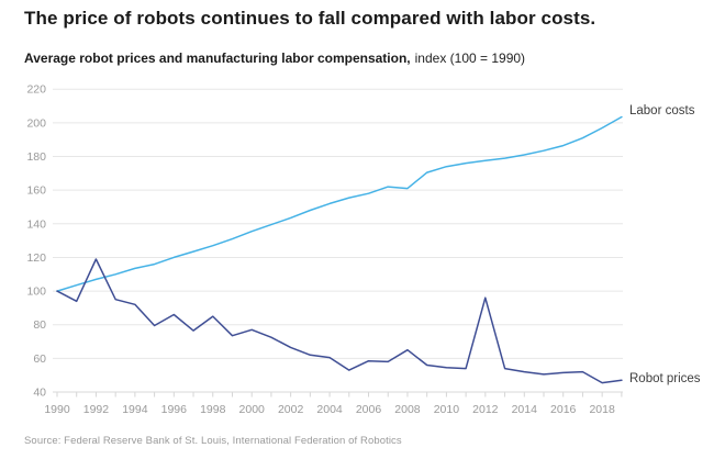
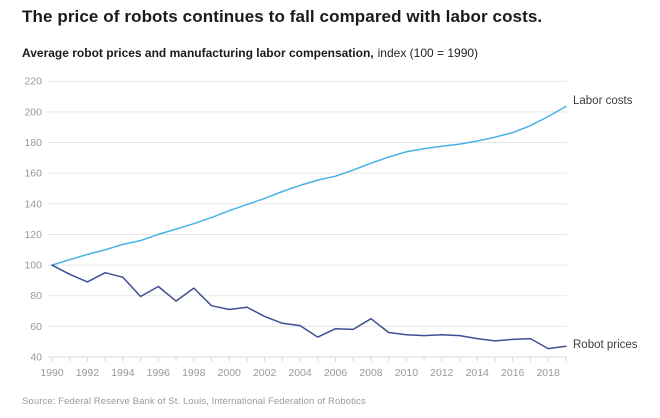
Robot prices/1992: 119 -> 89
Robot prices/2000: 77 -> 71
Labor costs/2008: 161 -> 166
Robot prices/2012: 96 -> 54
